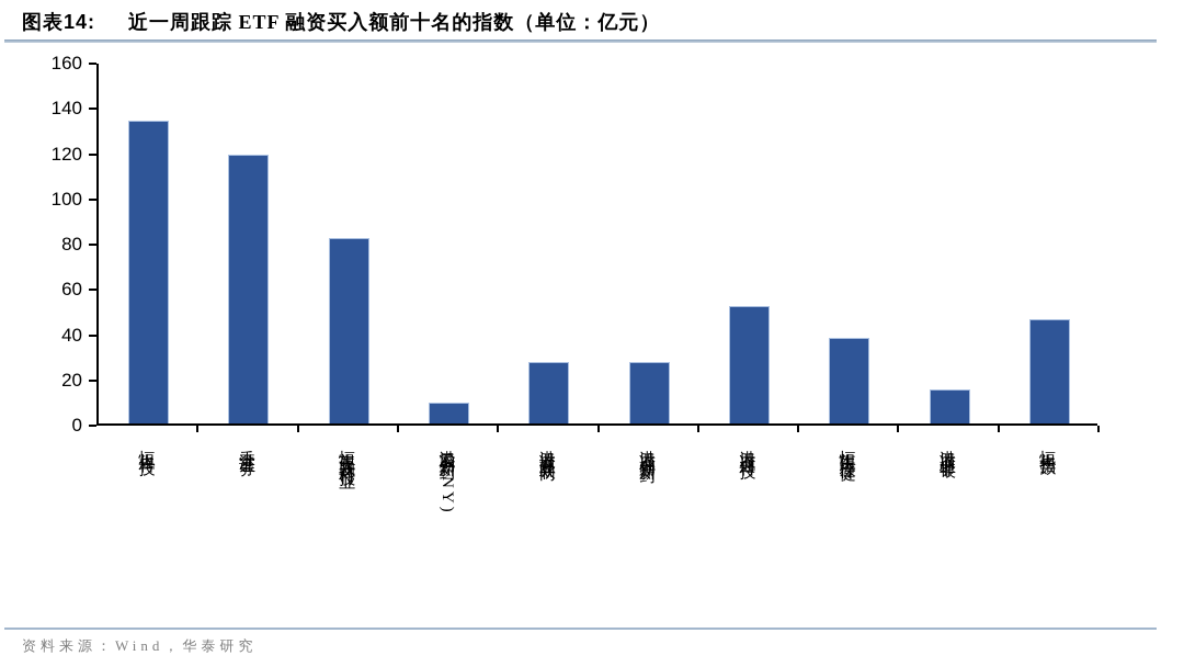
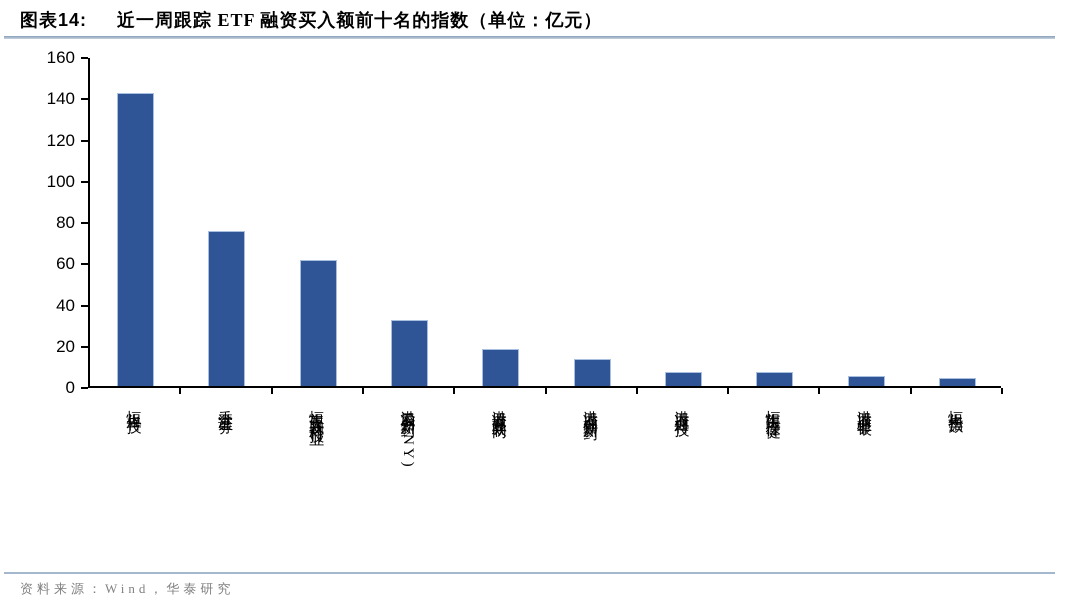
恒生科技: 134 -> 142
香港证券: 119 -> 75
恒生互联网科技业: 82 -> 61
港股创新药(CNY): 9 -> 32
港股通互联网: 27 -> 18
港股通创新药: 27 -> 13
港股通科技: 52 -> 7
恒生医疗保健: 38 -> 7
港股通非银: 15 -> 5
恒生指数: 46 -> 4
